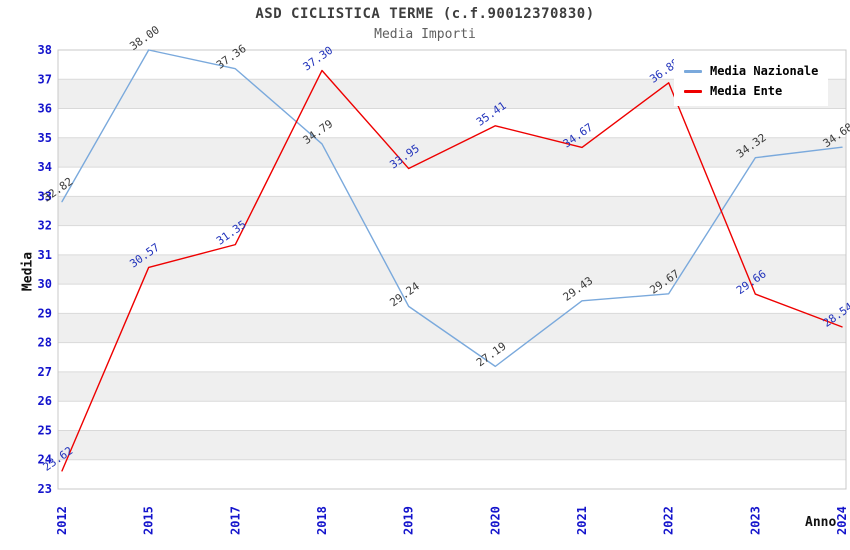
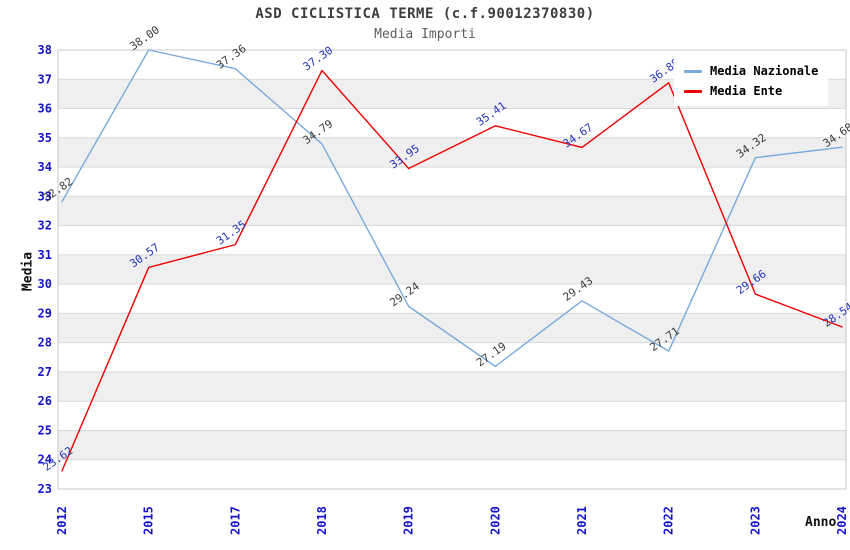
Media Nazionale/2022: 29.67 -> 27.71
